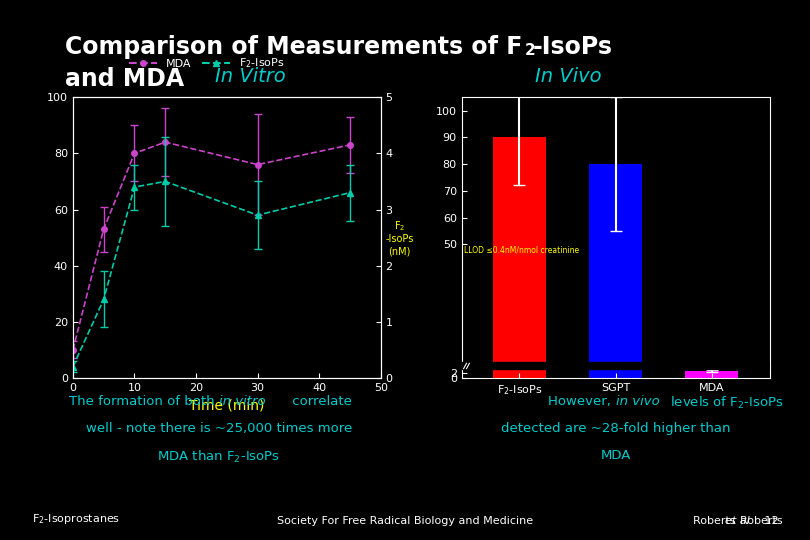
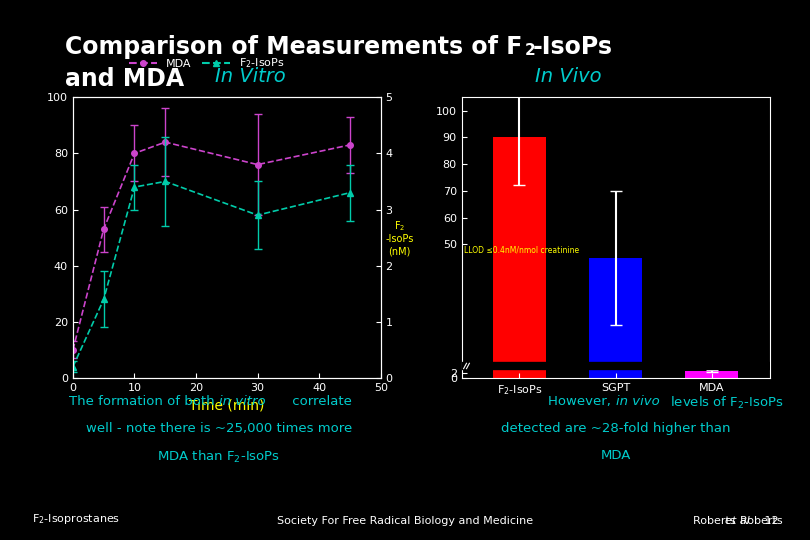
SGPT: 80.0 -> 45.0
